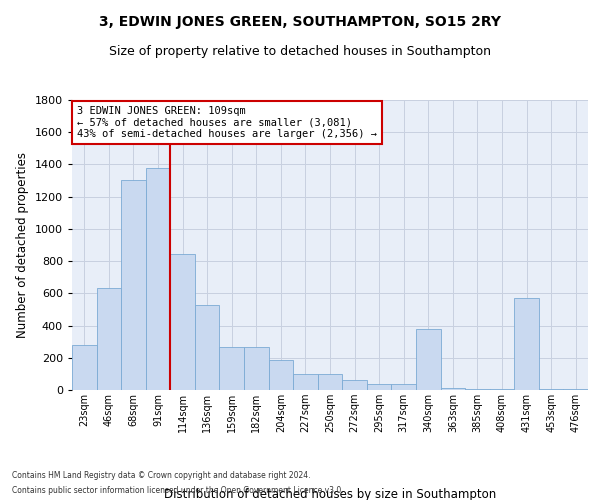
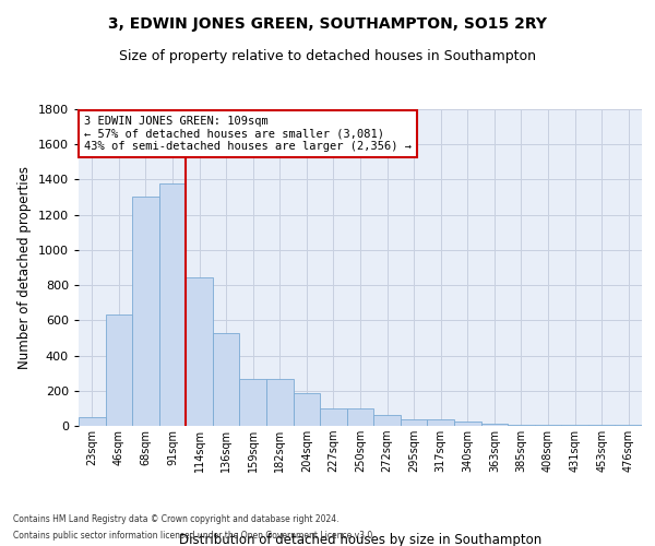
23sqm: 280 -> 50
340sqm: 380 -> 20
431sqm: 570 -> 0
